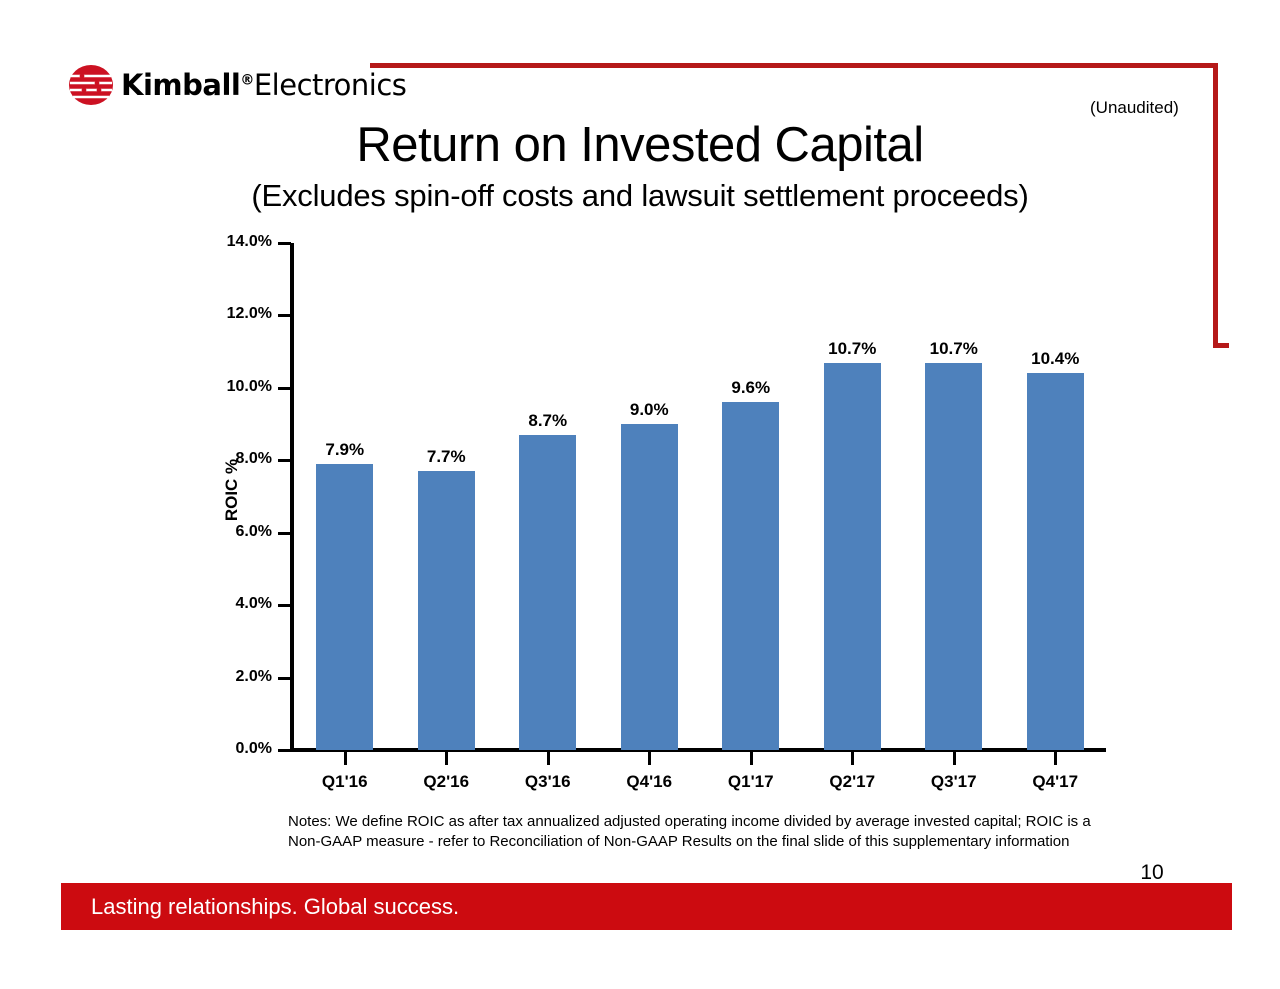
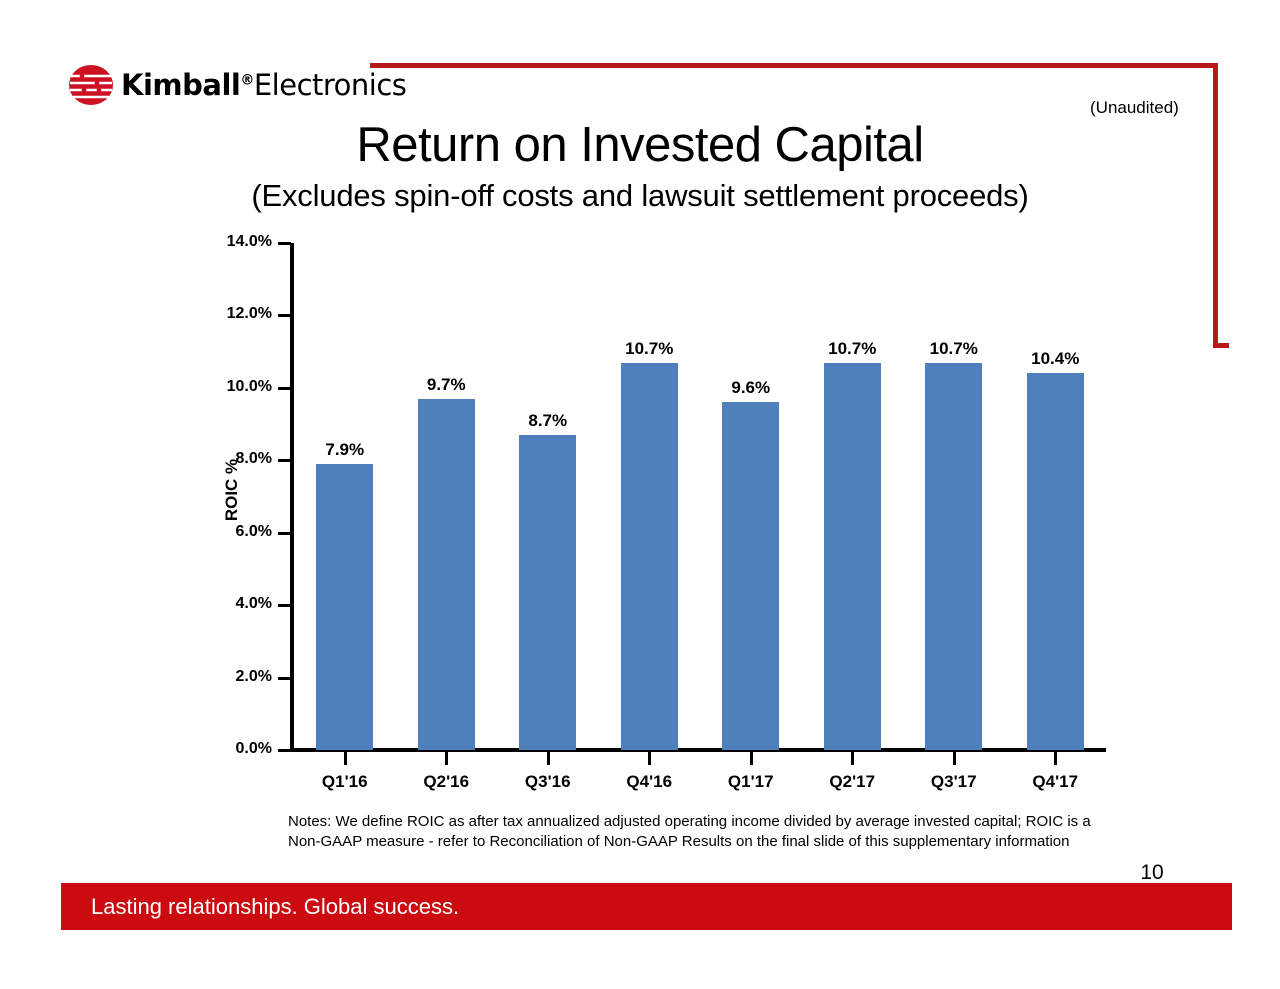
Q2'16: 7.7% -> 9.7%
Q4'16: 9.0% -> 10.7%
